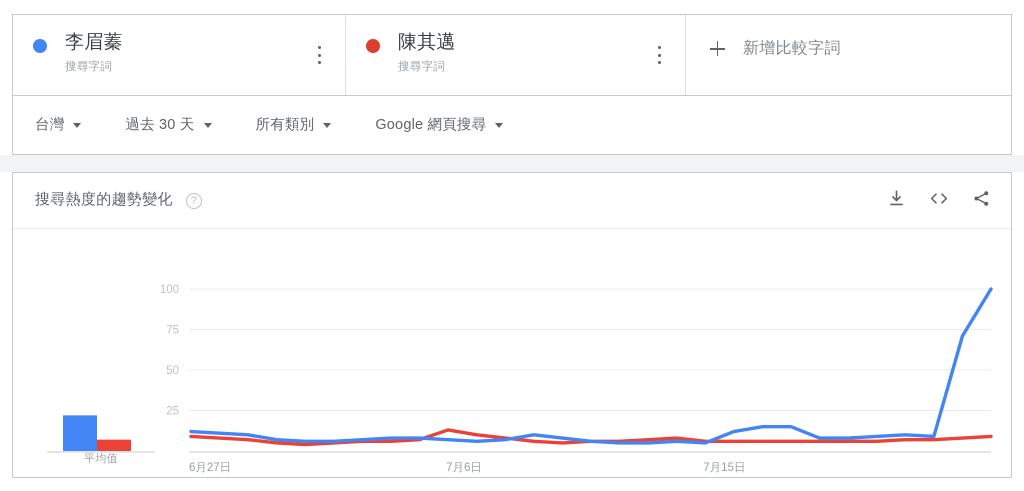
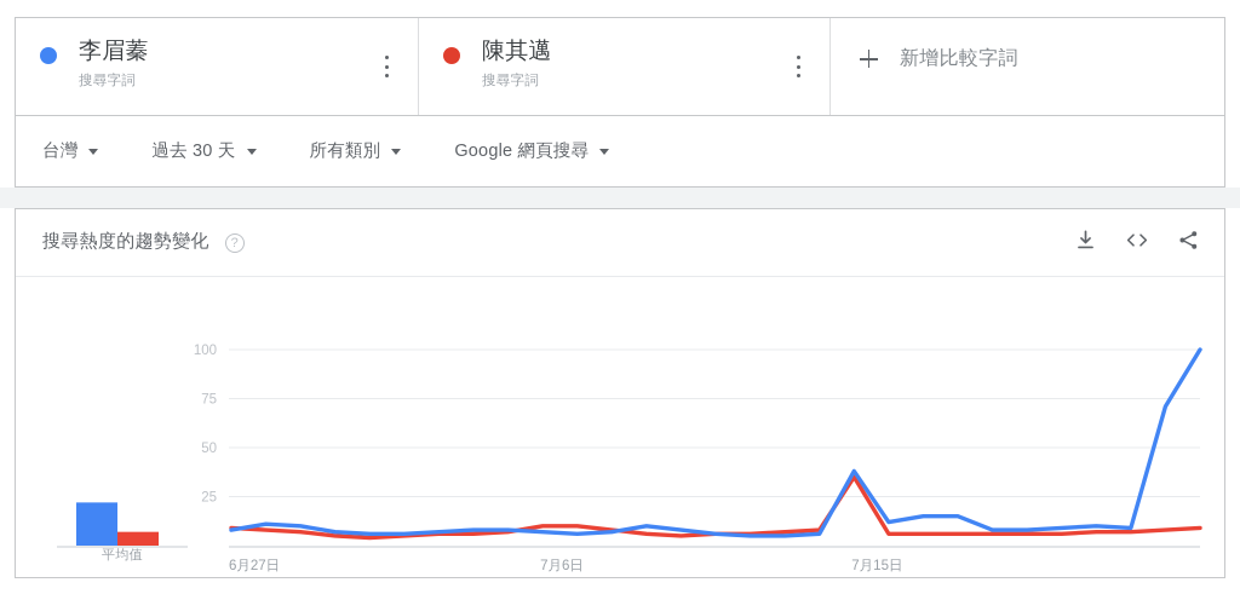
李眉蓁/6月27日: 12 -> 8
陳其邁/7月6日: 13 -> 10
李眉蓁/7月15日: 5 -> 38
陳其邁/7月15日: 6 -> 35
